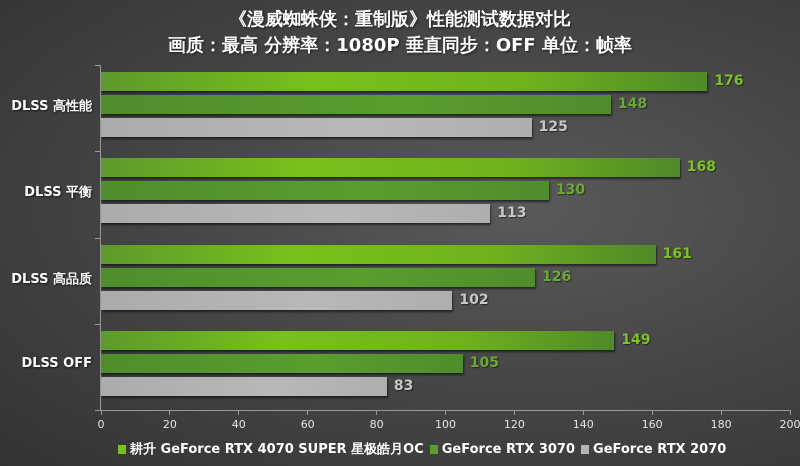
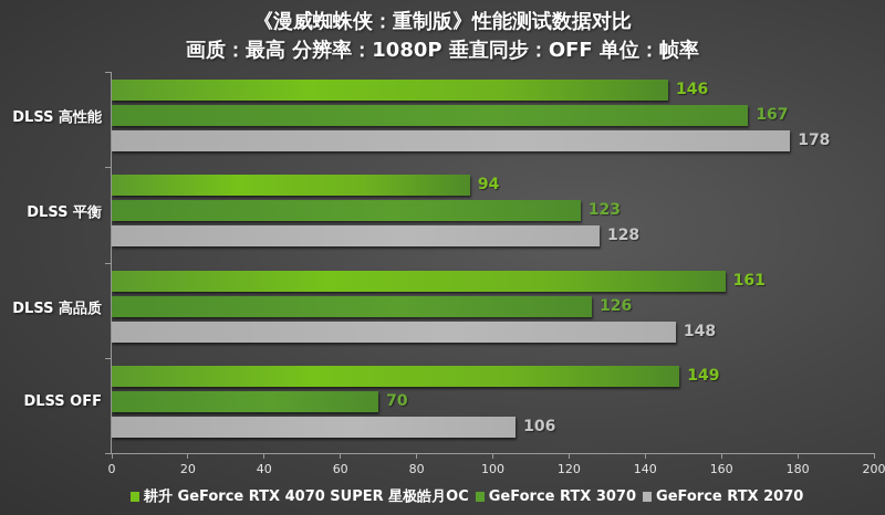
耕升 GeForce RTX 4070 SUPER 星极皓月OC/DLSS 高性能: 176 -> 146
GeForce RTX 3070/DLSS 高性能: 148 -> 167
GeForce RTX 2070/DLSS 高性能: 125 -> 178
耕升 GeForce RTX 4070 SUPER 星极皓月OC/DLSS 平衡: 168 -> 94
GeForce RTX 3070/DLSS 平衡: 130 -> 123
GeForce RTX 2070/DLSS 平衡: 113 -> 128
GeForce RTX 2070/DLSS 高品质: 102 -> 148
GeForce RTX 3070/DLSS OFF: 105 -> 70
GeForce RTX 2070/DLSS OFF: 83 -> 106
